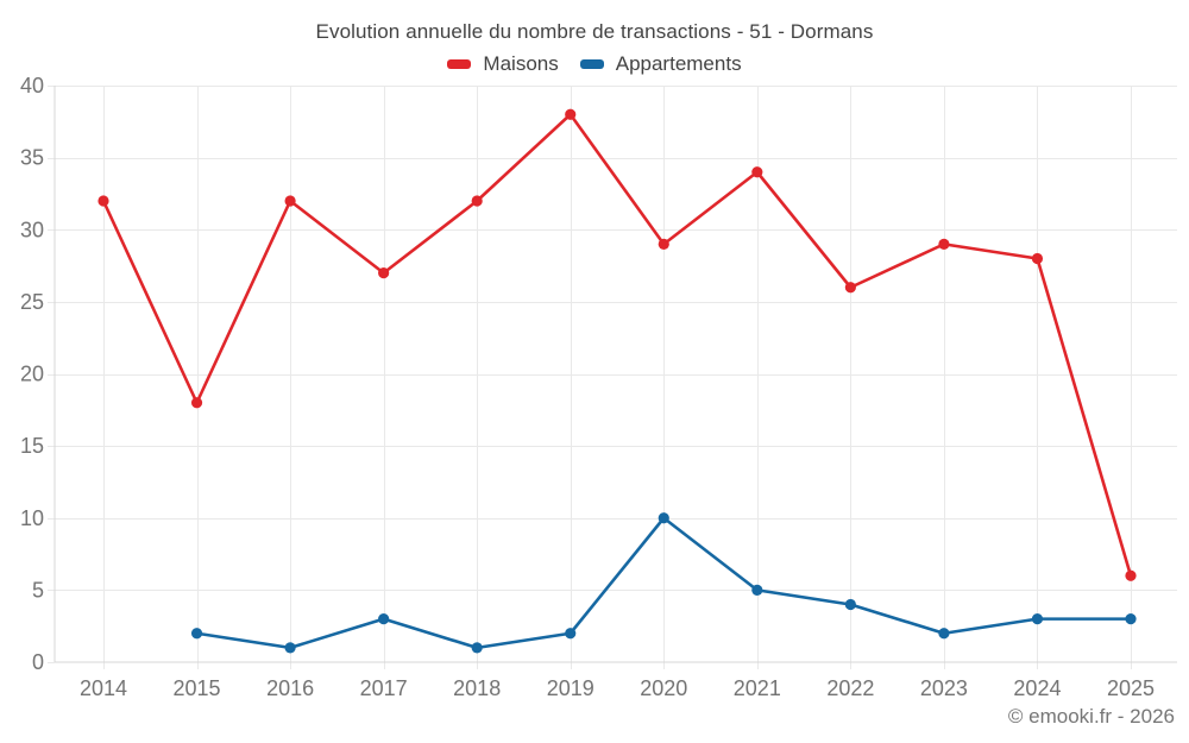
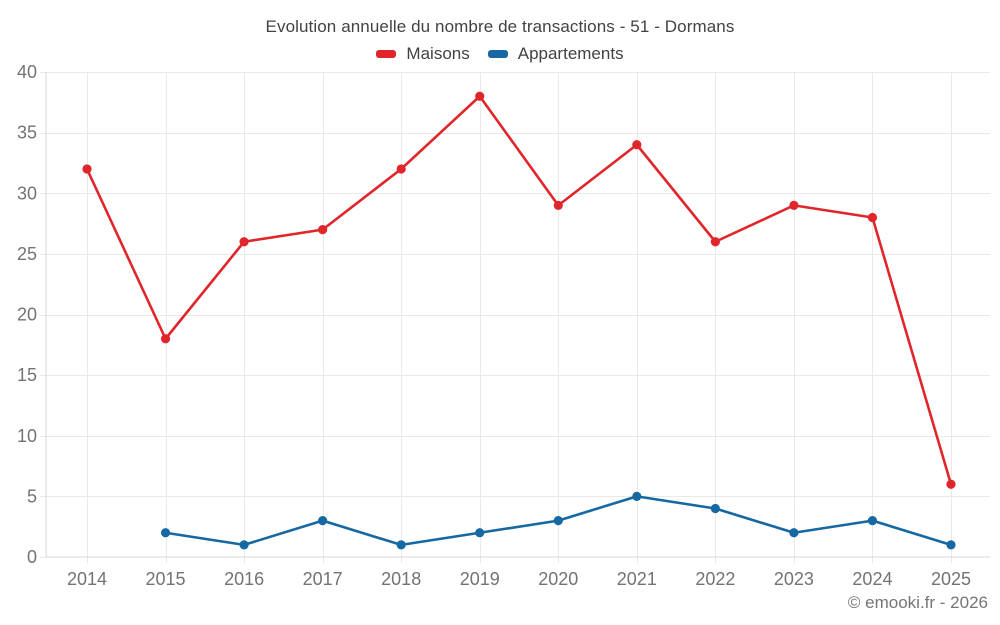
Maisons/2016: 32 -> 26
Appartements/2020: 10 -> 3
Appartements/2025: 3 -> 1
